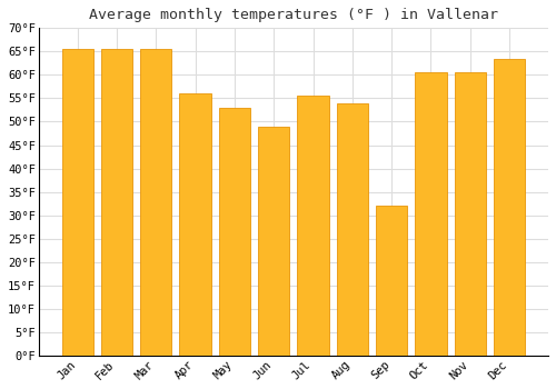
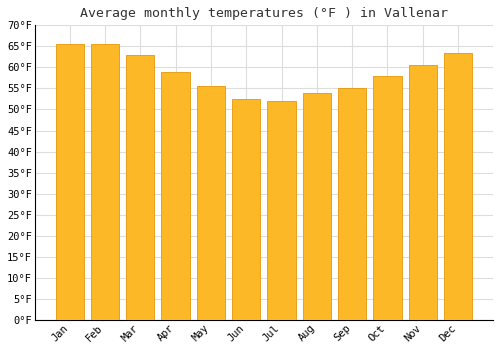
Mar: 65.5°F -> 63.0°F
Apr: 56.0°F -> 59.0°F
May: 53.0°F -> 55.5°F
Jun: 49.0°F -> 52.5°F
Jul: 55.5°F -> 52.0°F
Sep: 32.0°F -> 55.0°F
Oct: 60.5°F -> 58.0°F
